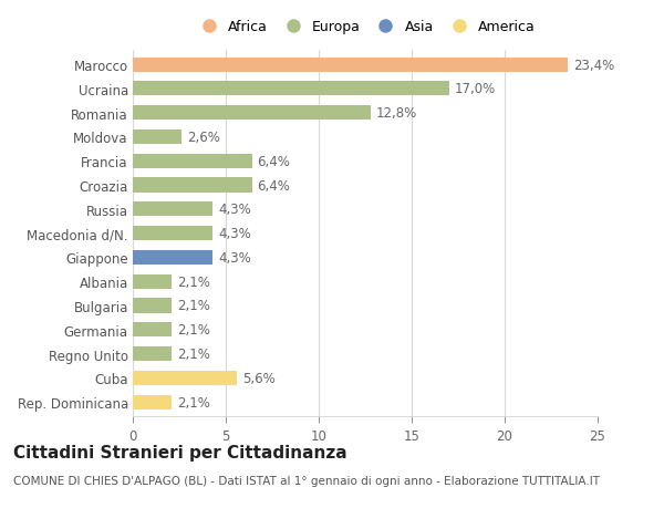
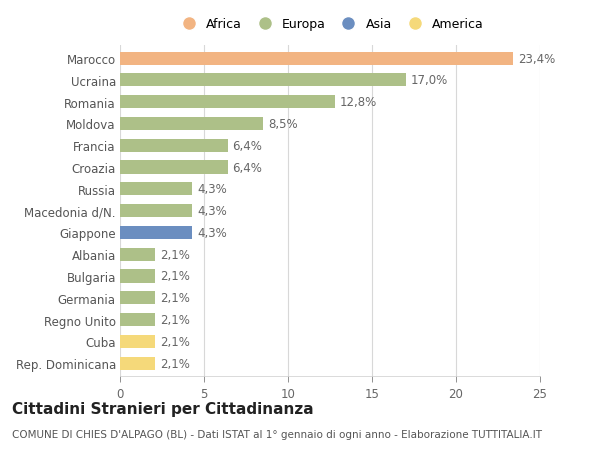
Moldova: 2,6% -> 8,5%
Cuba: 5,6% -> 2,1%
